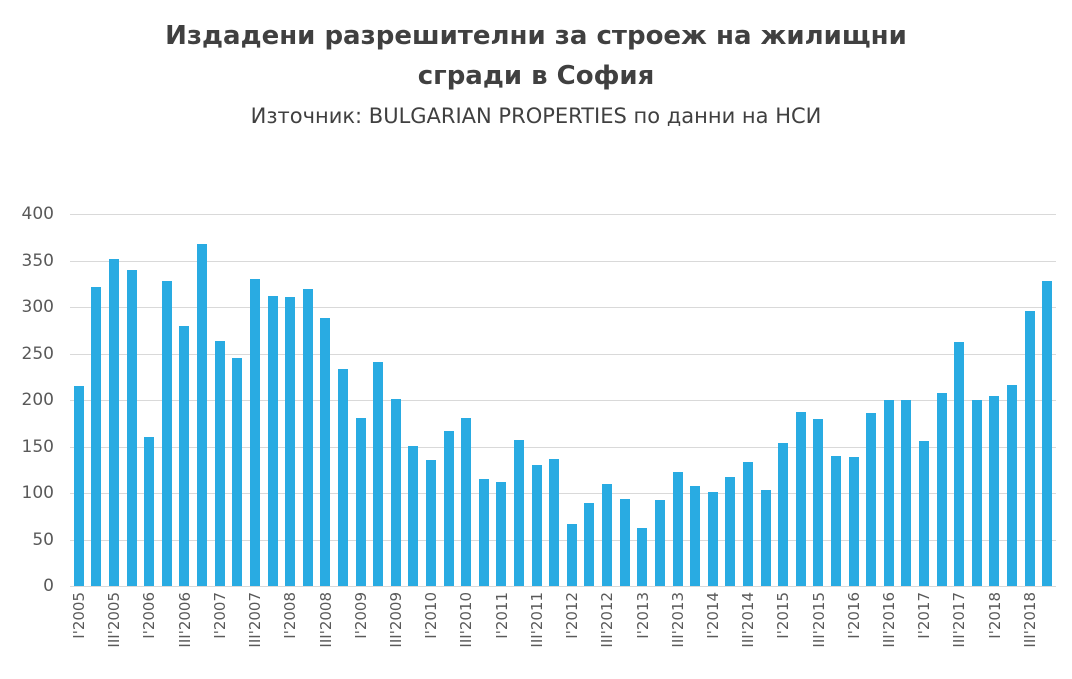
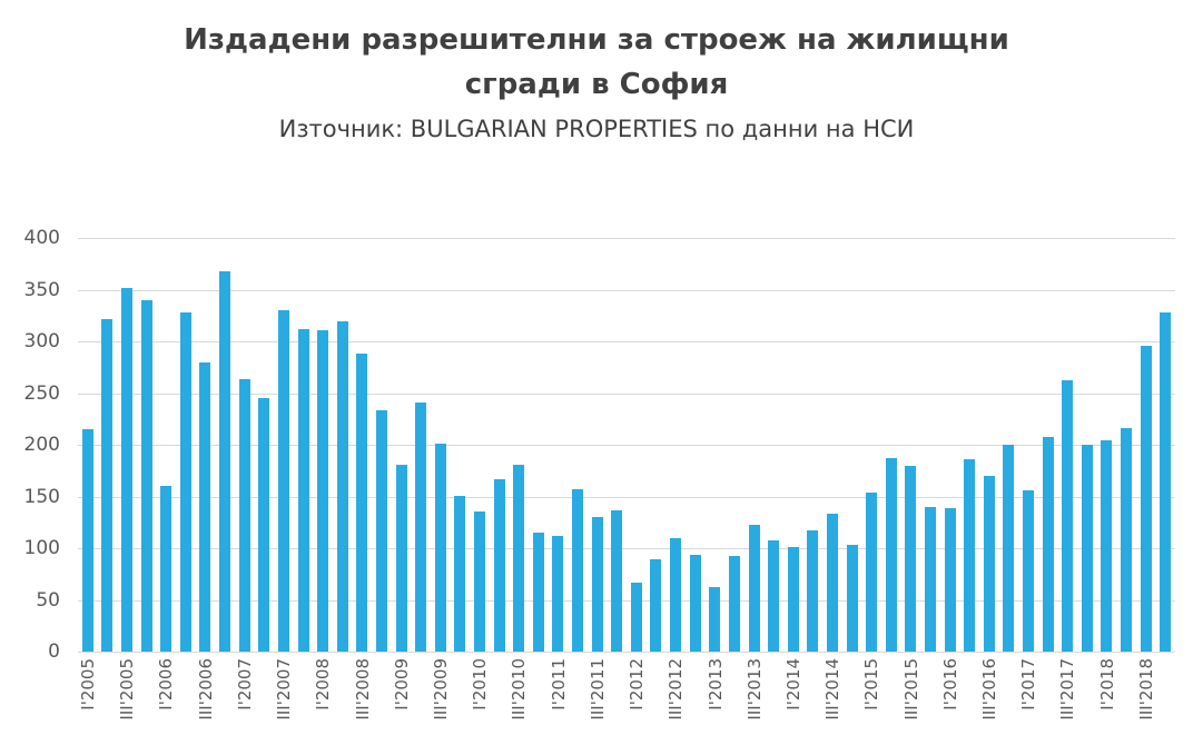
III'2016: 200 -> 170
